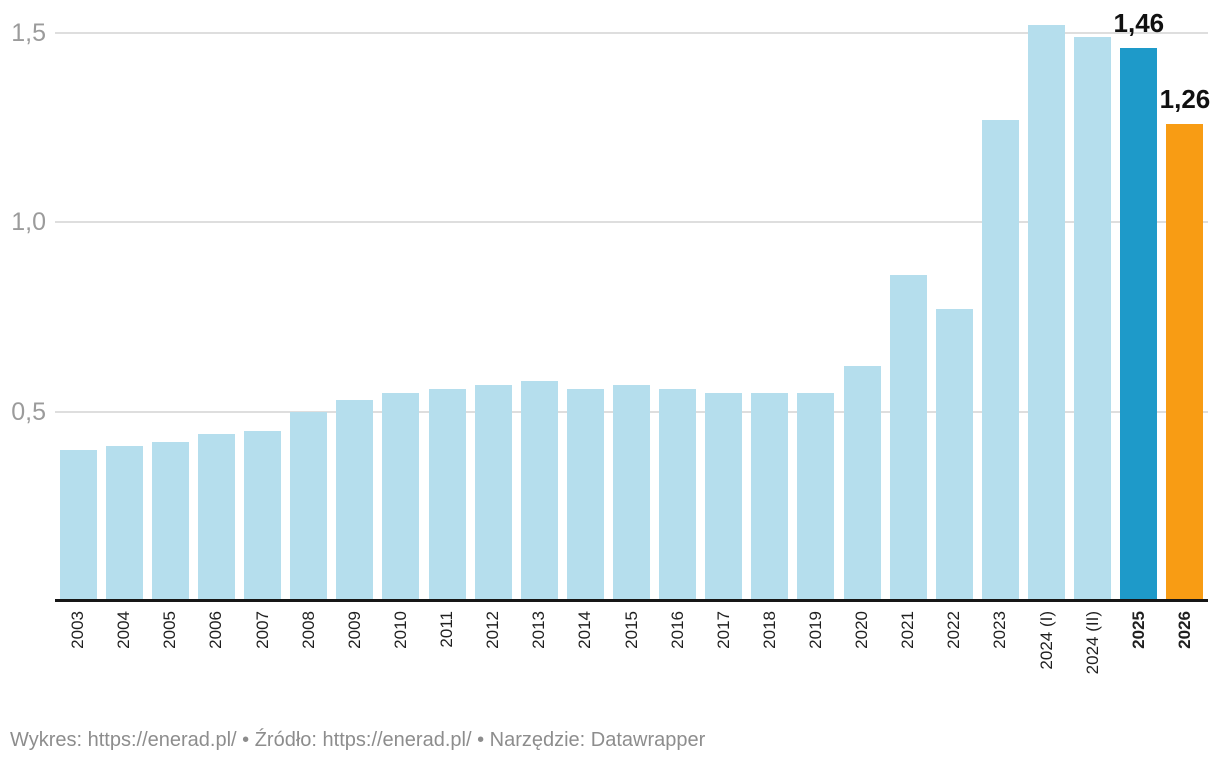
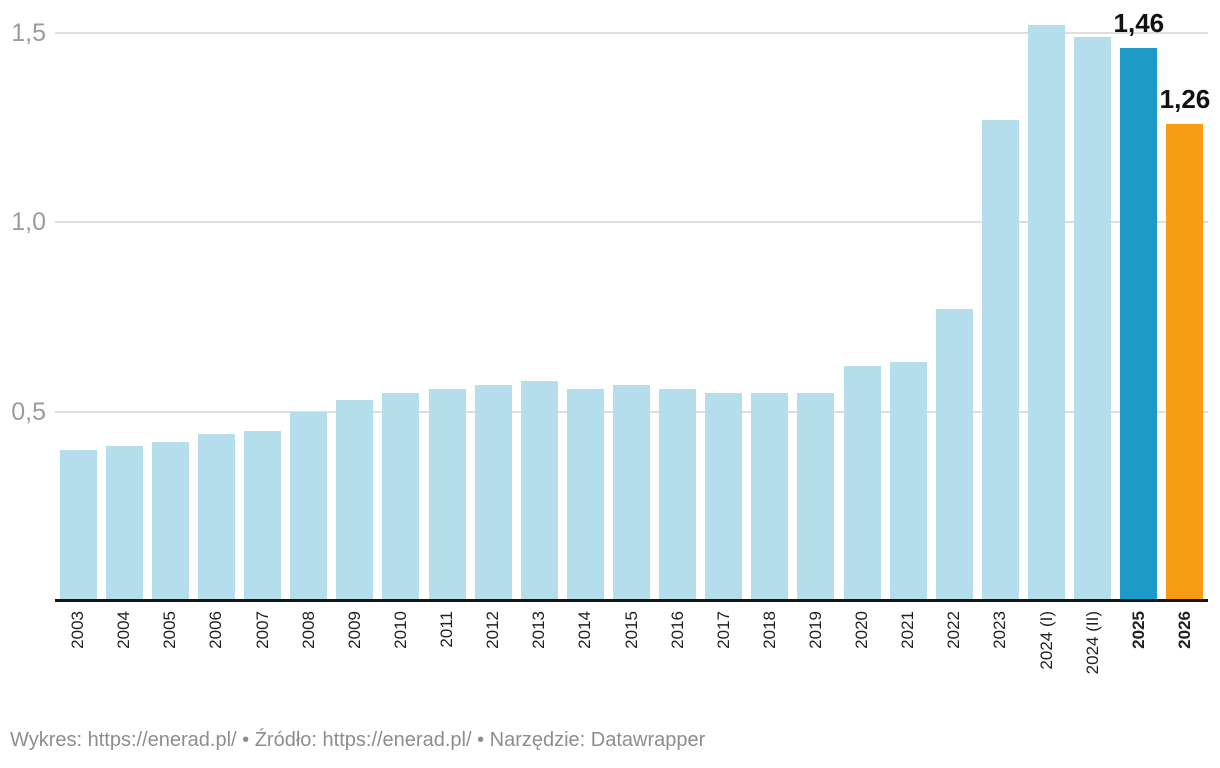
2021: 0,86 -> 0,63
